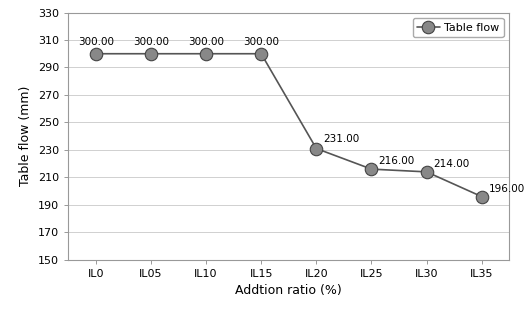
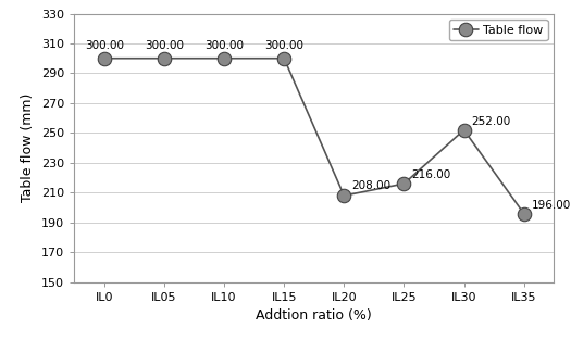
IL20: 231.00 -> 208.00
IL30: 214.00 -> 252.00
